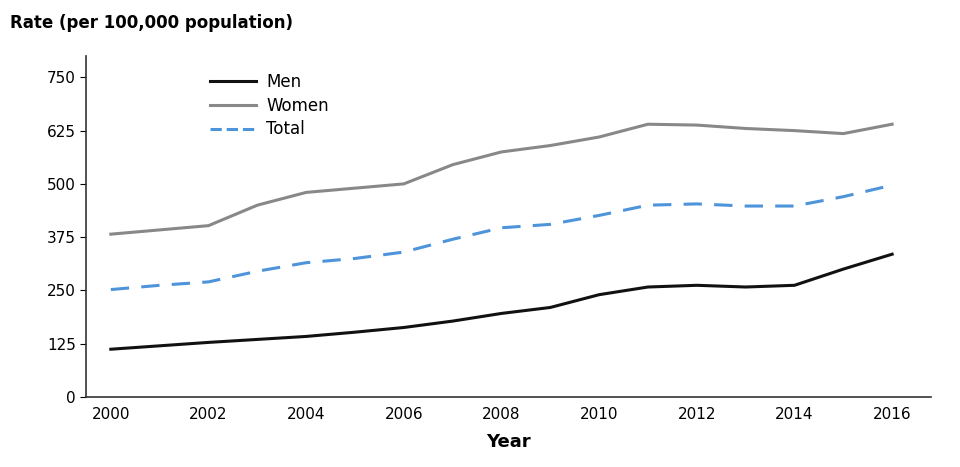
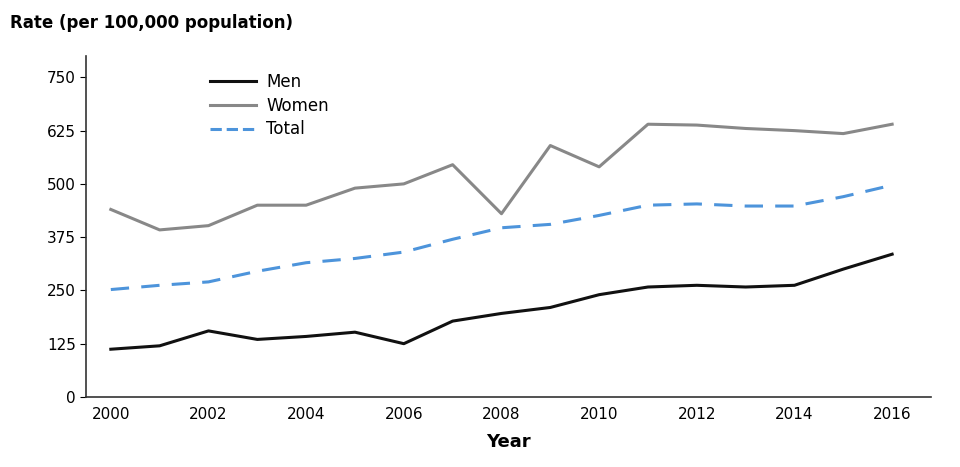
Women/2000: 382 -> 440
Men/2002: 128 -> 155
Women/2004: 480 -> 450
Men/2006: 163 -> 125
Women/2008: 575 -> 430
Women/2010: 610 -> 540
